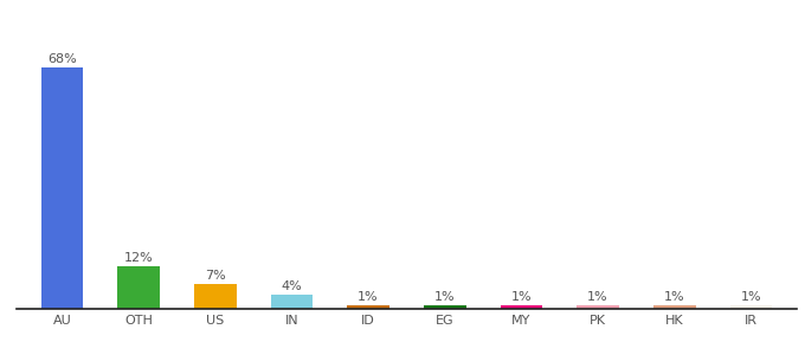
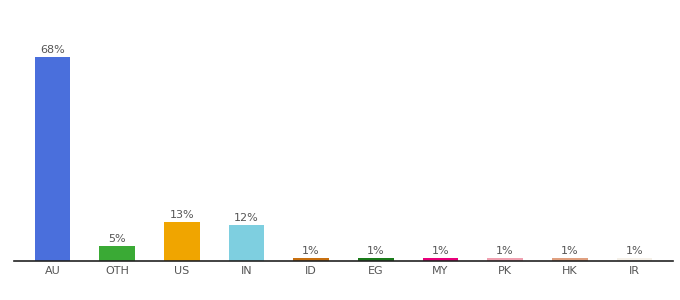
OTH: 12% -> 5%
US: 7% -> 13%
IN: 4% -> 12%
